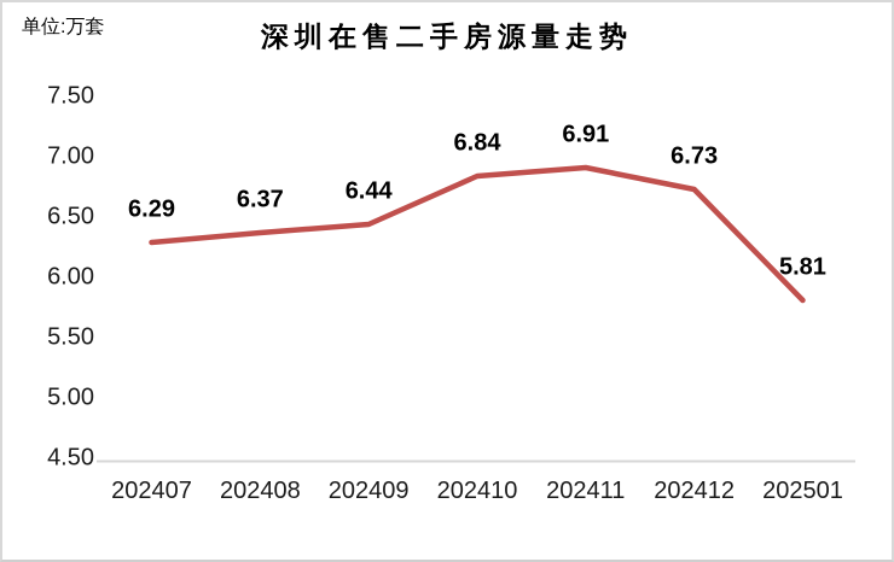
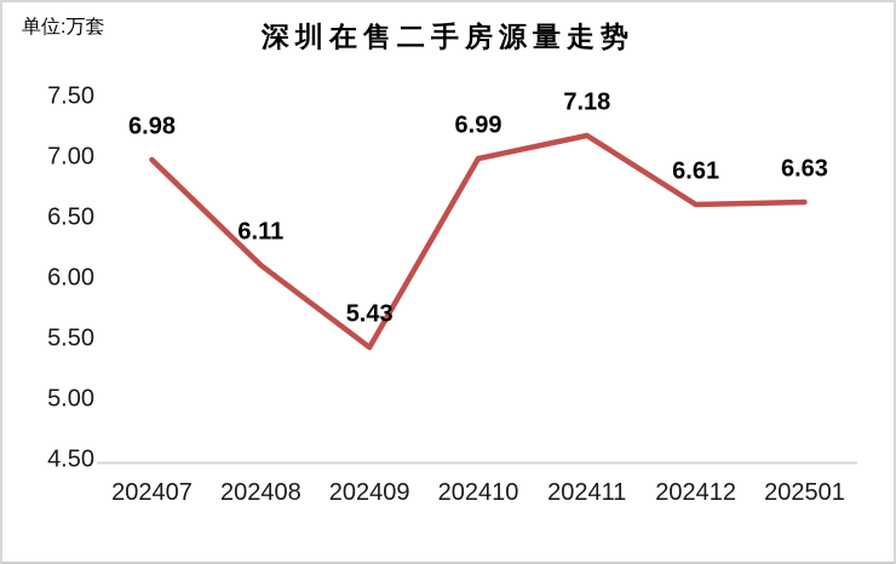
202407: 6.29 -> 6.98
202408: 6.37 -> 6.11
202409: 6.44 -> 5.43
202410: 6.84 -> 6.99
202411: 6.91 -> 7.18
202412: 6.73 -> 6.61
202501: 5.81 -> 6.63
